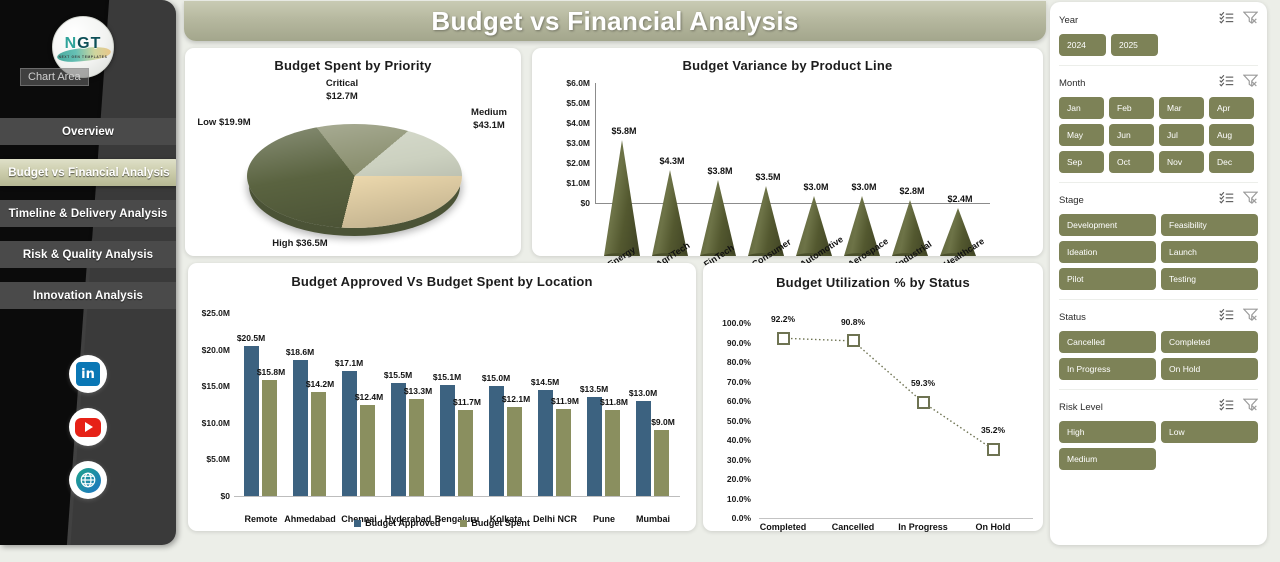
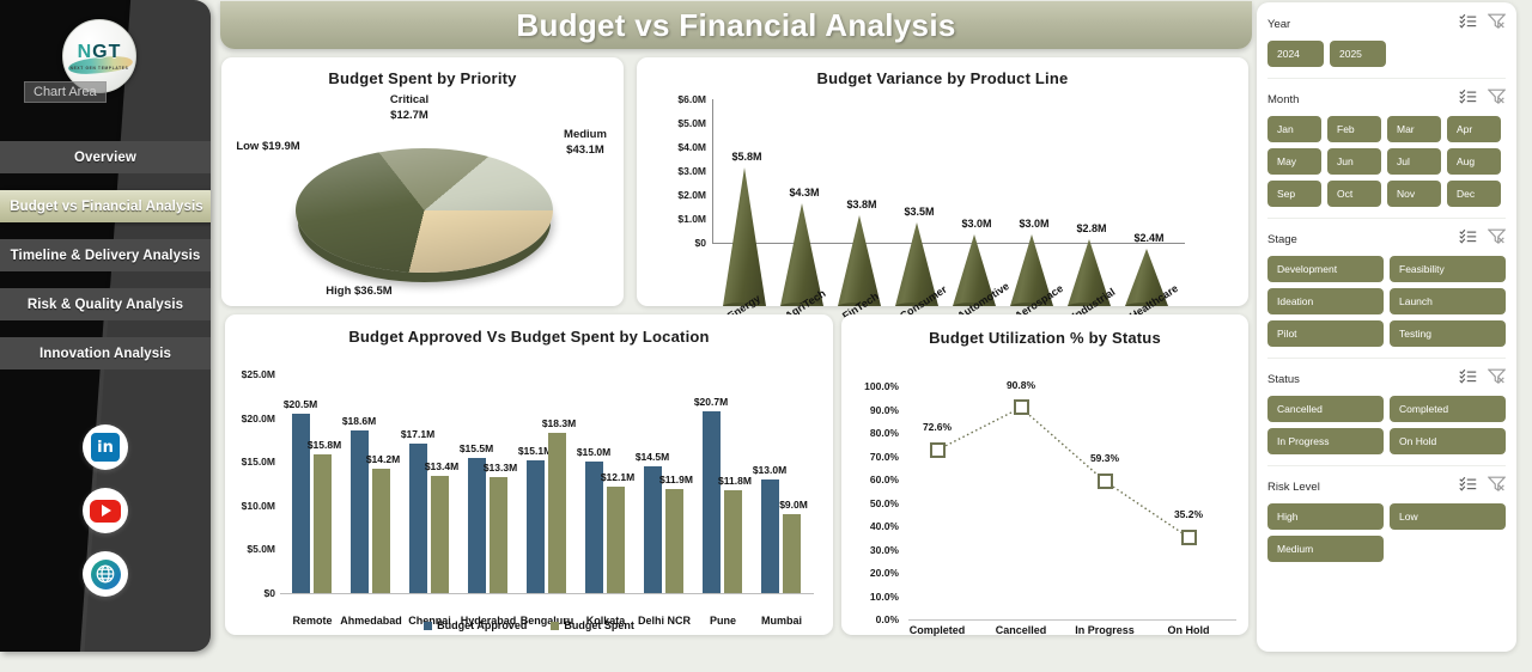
Budget Approved Vs Budget Spent by Location/Budget Spent/Chennai: $12.4M -> $13.4M
Budget Approved Vs Budget Spent by Location/Budget Spent/Bengaluru: $11.7M -> $18.3M
Budget Approved Vs Budget Spent by Location/Budget Approved/Pune: $13.5M -> $20.7M
Budget Utilization % by Status/Completed: 92.2% -> 72.6%
